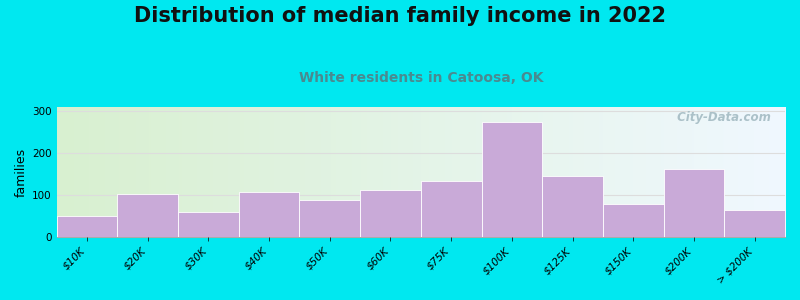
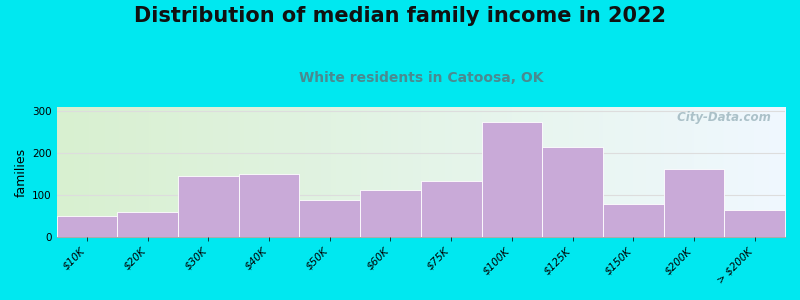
$20K: 103 -> 60
$30K: 60 -> 145
$40K: 108 -> 150
$125K: 145 -> 215
